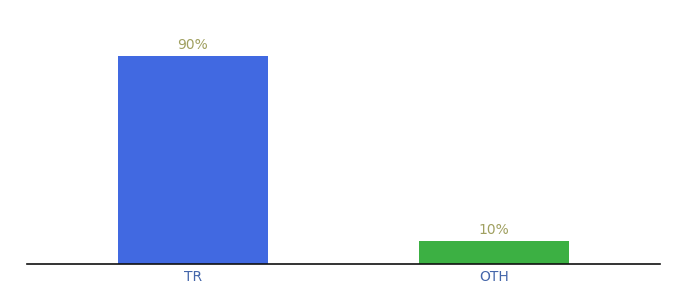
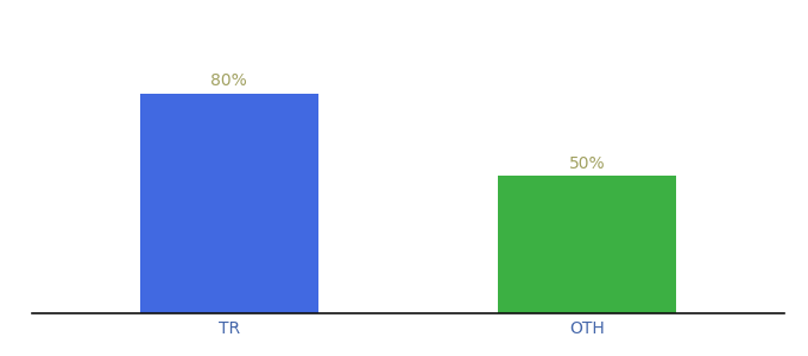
TR: 90% -> 80%
OTH: 10% -> 50%
